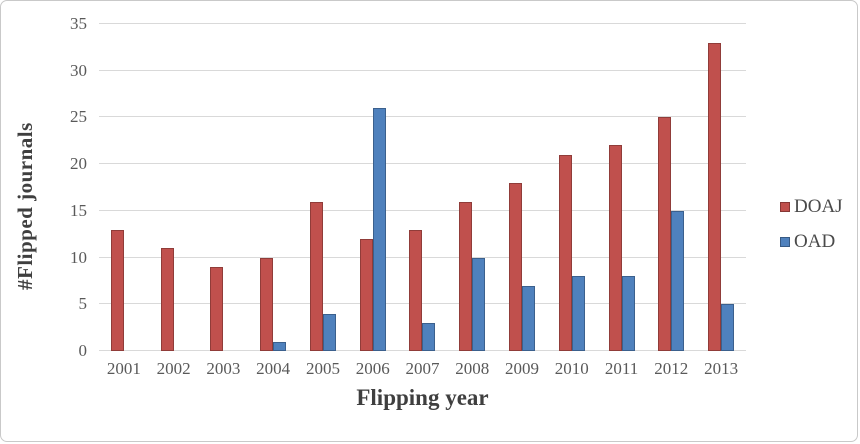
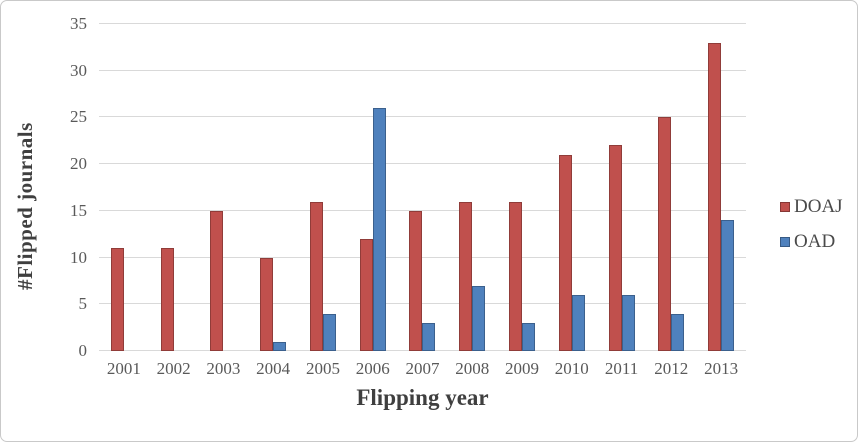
DOAJ/2001: 13 -> 11
DOAJ/2003: 9 -> 15
DOAJ/2007: 13 -> 15
OAD/2008: 10 -> 7
DOAJ/2009: 18 -> 16
OAD/2009: 7 -> 3
OAD/2010: 8 -> 6
OAD/2011: 8 -> 6
OAD/2012: 15 -> 4
OAD/2013: 5 -> 14
